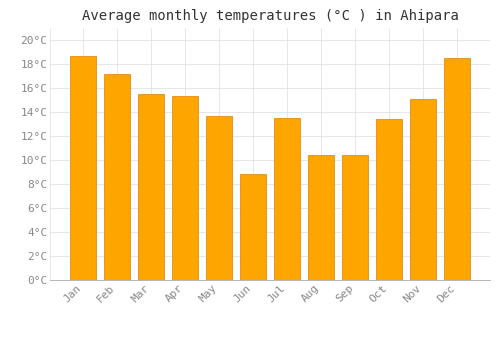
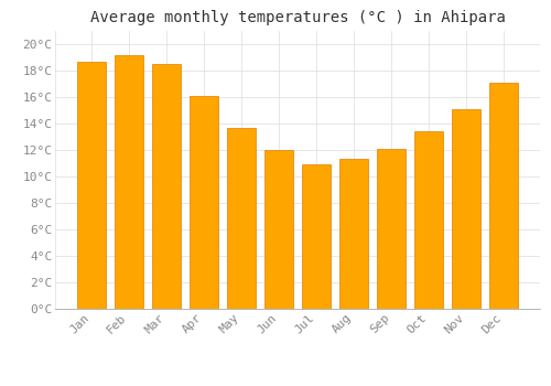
Feb: 17.2°C -> 19.2°C
Mar: 15.5°C -> 18.5°C
Apr: 15.3°C -> 16.1°C
Jun: 8.8°C -> 12.0°C
Jul: 13.5°C -> 10.9°C
Aug: 10.4°C -> 11.3°C
Sep: 10.4°C -> 12.1°C
Dec: 18.5°C -> 17.1°C
